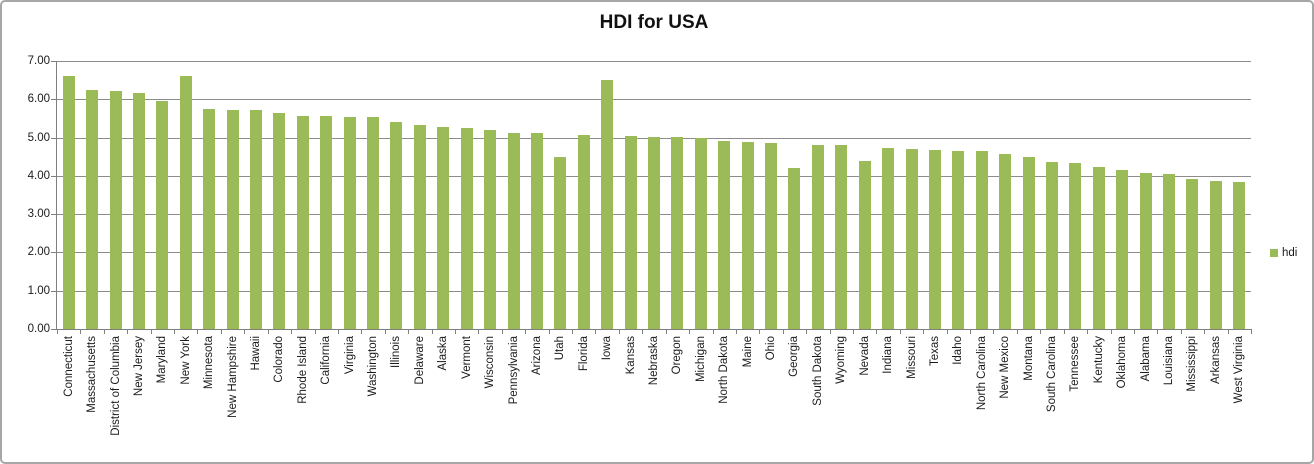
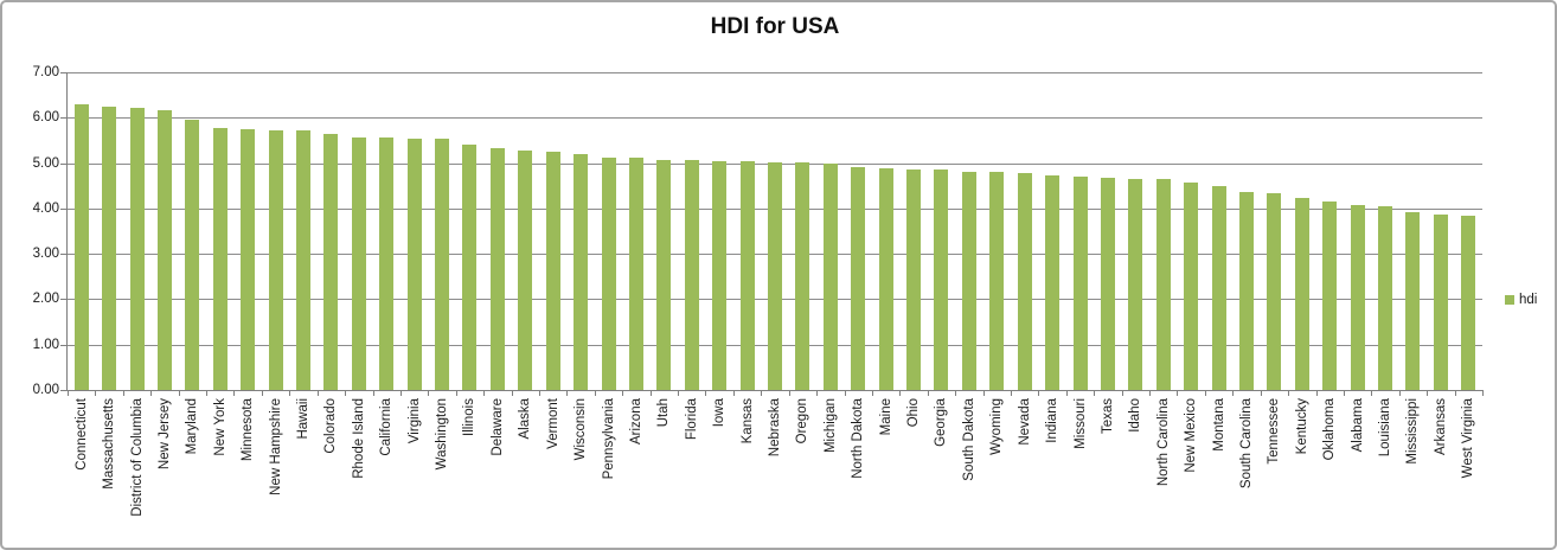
Connecticut: 6.6 -> 6.3
New York: 6.6 -> 5.8
Utah: 4.5 -> 5.1
Iowa: 6.5 -> 5.0
Georgia: 4.2 -> 4.9
Nevada: 4.4 -> 4.8
